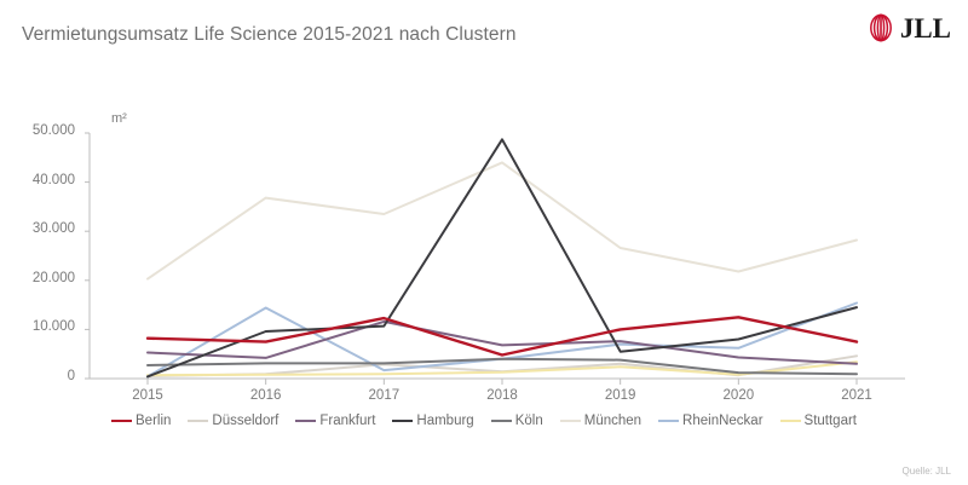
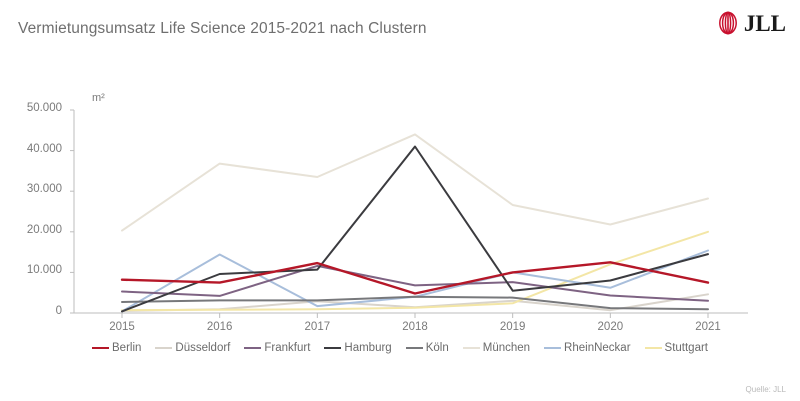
Hamburg/2018: 49000 -> 41000
RheinNeckar/2019: 7000 -> 10000
Stuttgart/2020: 1000 -> 12000
Stuttgart/2021: 3000 -> 20000
